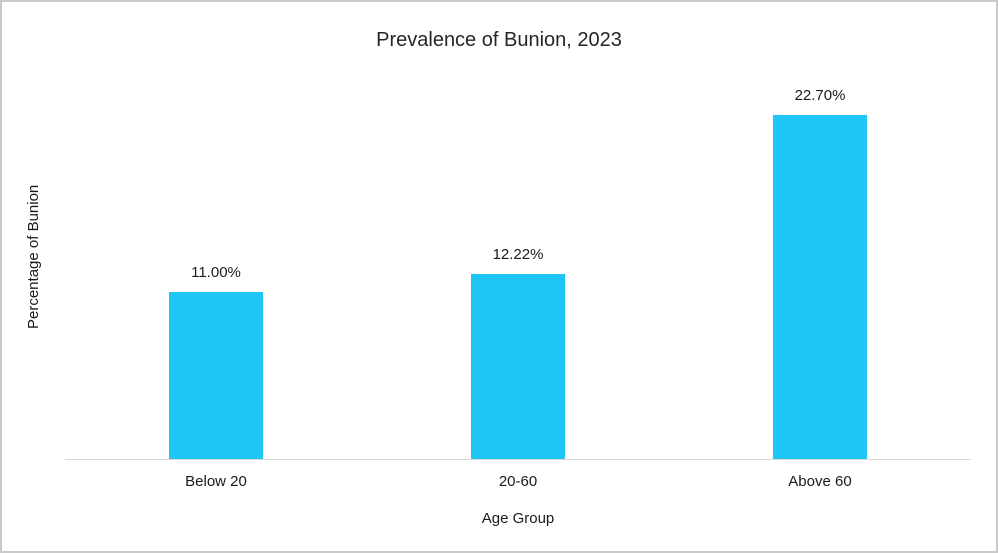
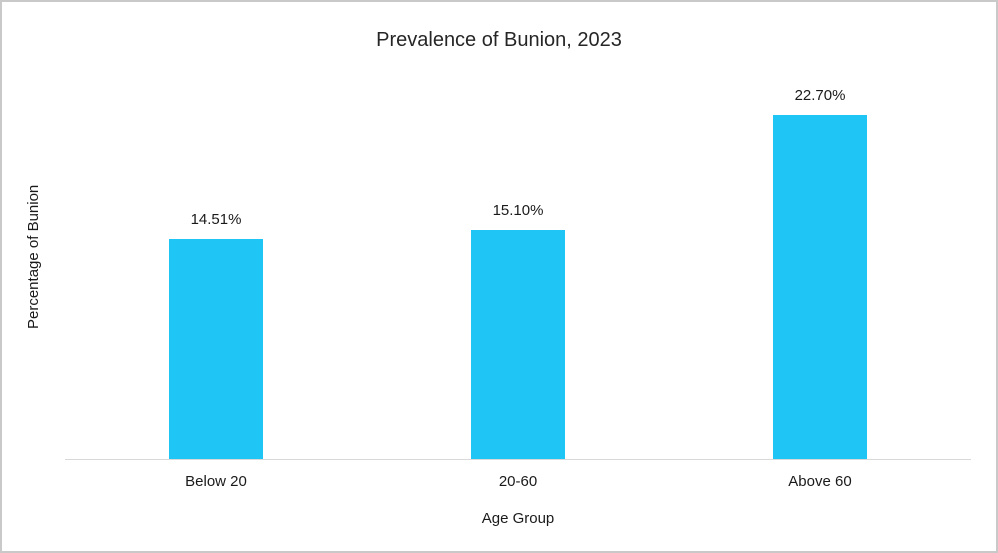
Below 20: 11.00% -> 14.51%
20-60: 12.22% -> 15.10%
